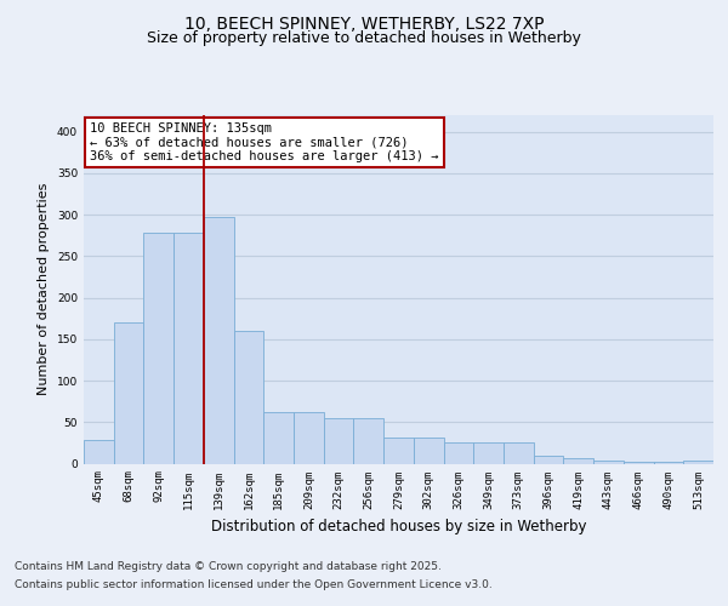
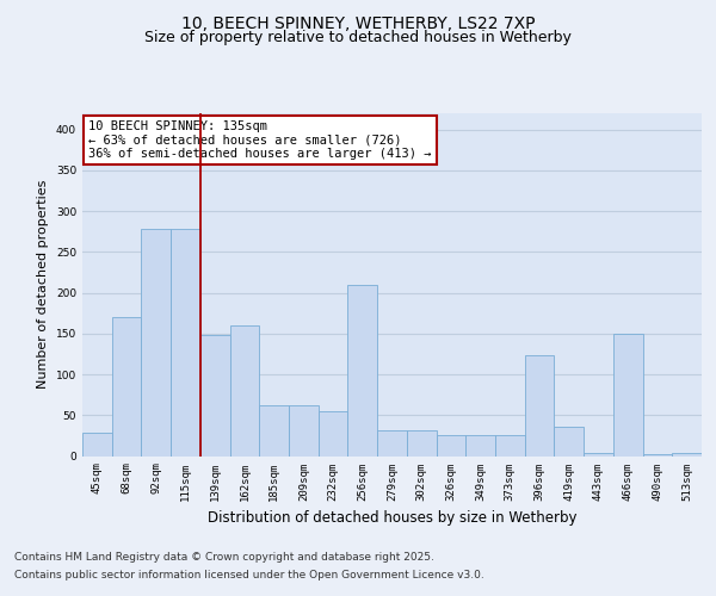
139sqm: 298 -> 148
256sqm: 55 -> 210
396sqm: 9 -> 124
419sqm: 6 -> 36
466sqm: 2 -> 150
